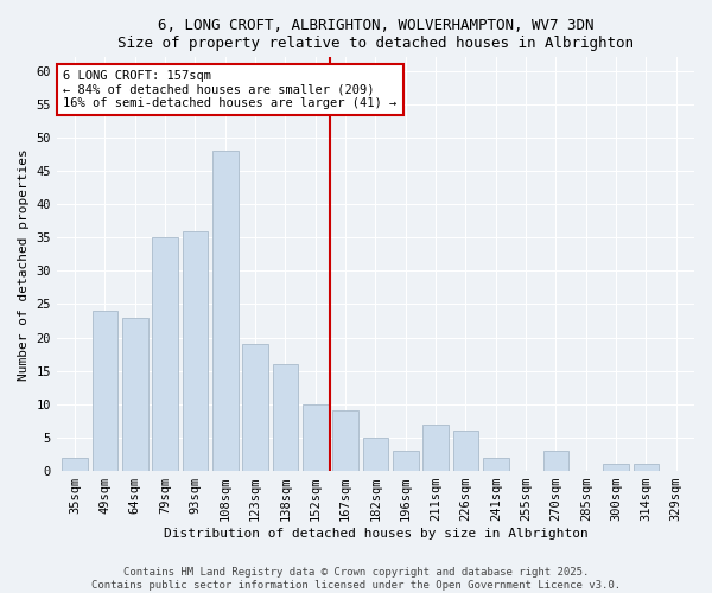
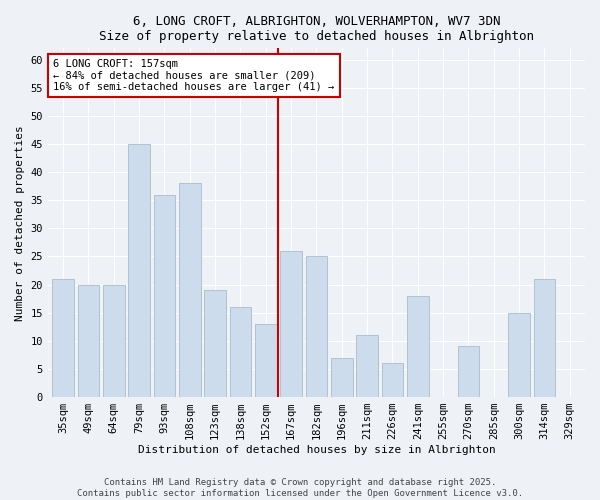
35sqm: 2 -> 21
49sqm: 24 -> 20
64sqm: 23 -> 20
79sqm: 35 -> 45
108sqm: 48 -> 38
152sqm: 10 -> 13
167sqm: 9 -> 26
182sqm: 5 -> 25
196sqm: 3 -> 7
211sqm: 7 -> 11
241sqm: 2 -> 18
270sqm: 3 -> 9
300sqm: 1 -> 15
314sqm: 1 -> 21
